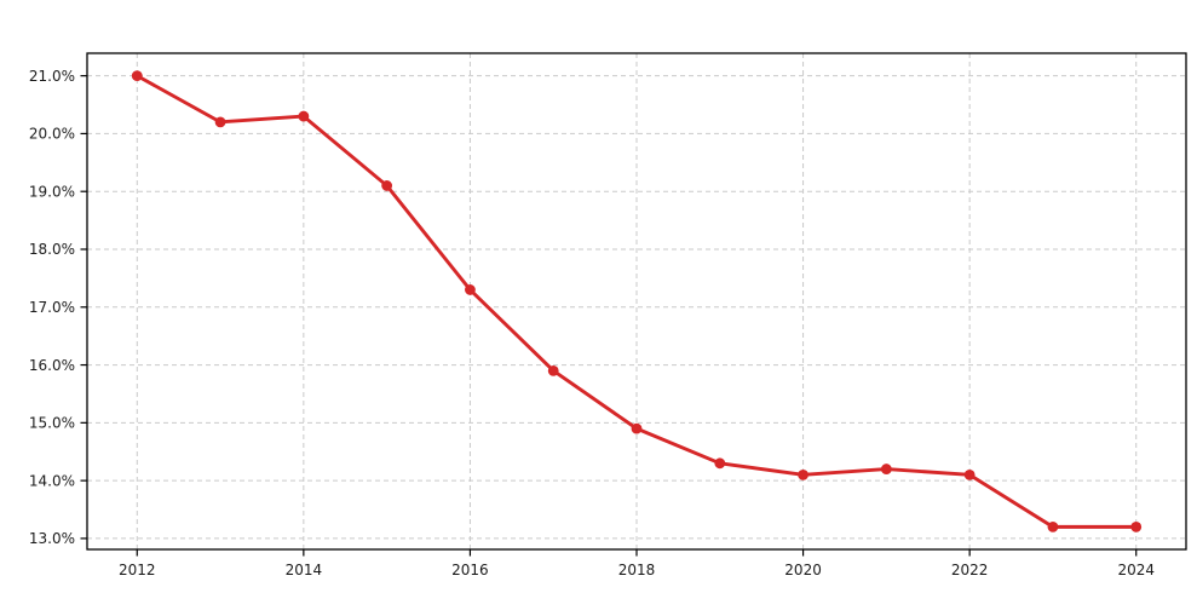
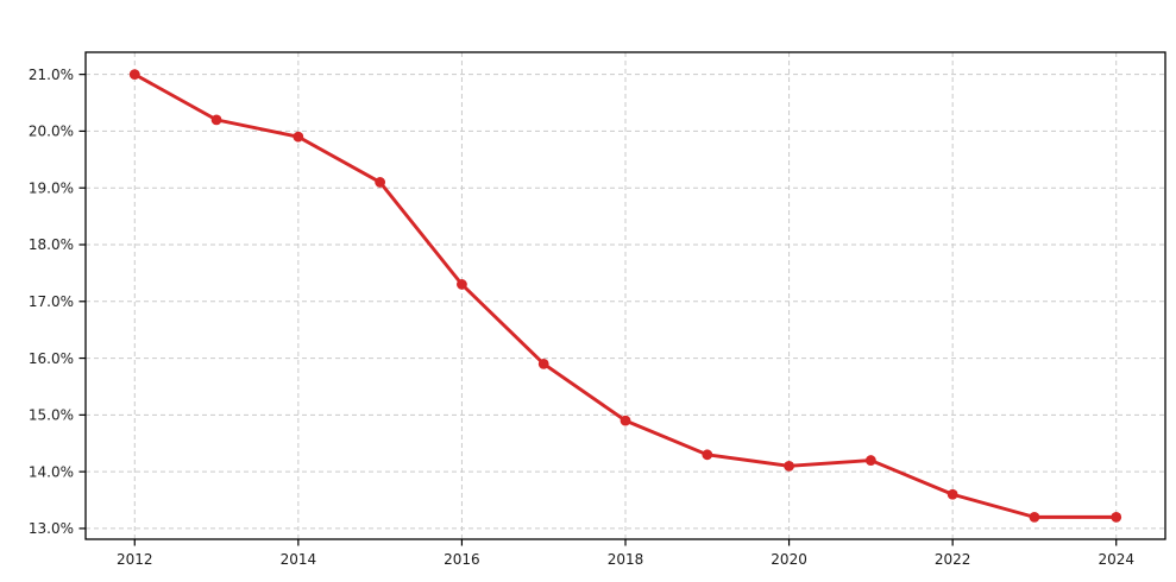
2014: 20.3% -> 19.9%
2022: 14.1% -> 13.6%
